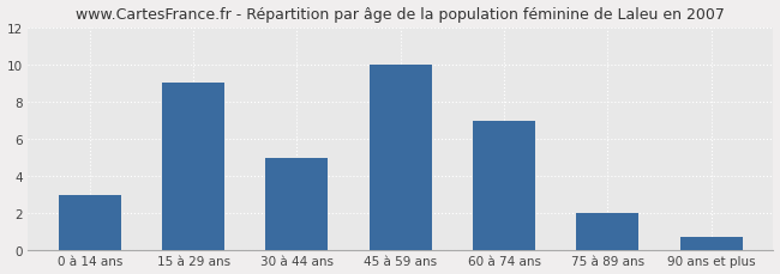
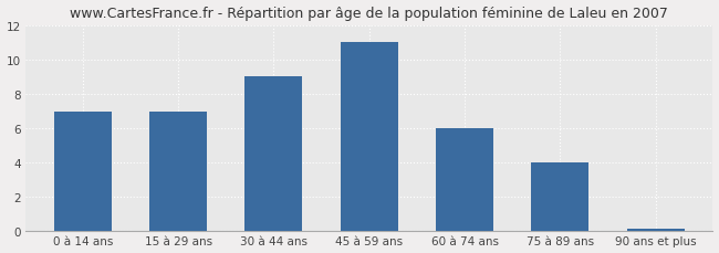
0 à 14 ans: 3.0 -> 7.0
15 à 29 ans: 9.0 -> 7.0
30 à 44 ans: 5.0 -> 9.0
45 à 59 ans: 10.0 -> 11.0
60 à 74 ans: 7.0 -> 6.0
75 à 89 ans: 2.0 -> 4.0
90 ans et plus: 0.7 -> 0.1
